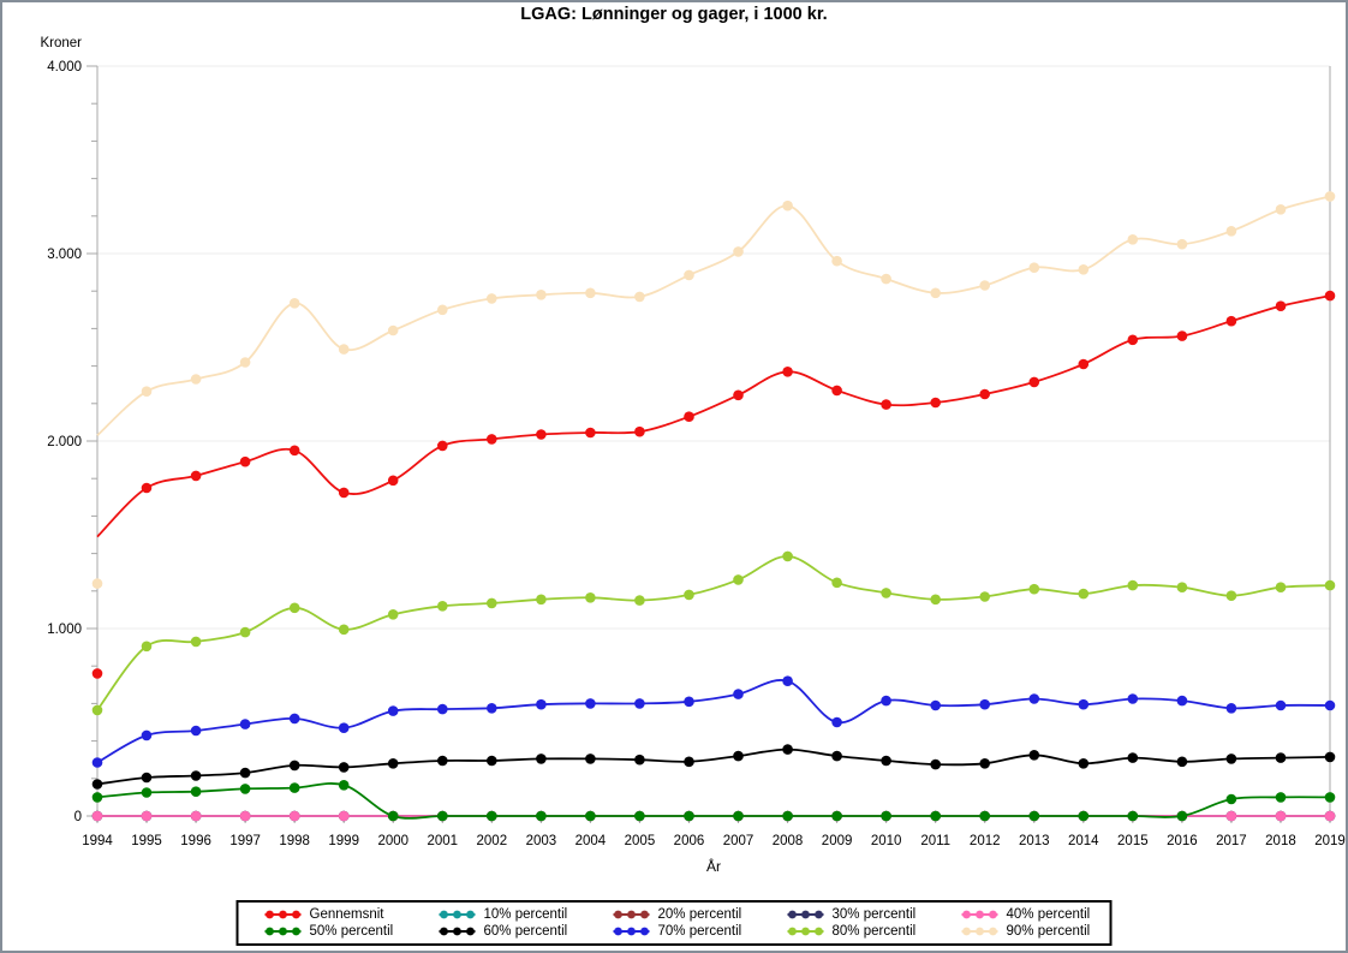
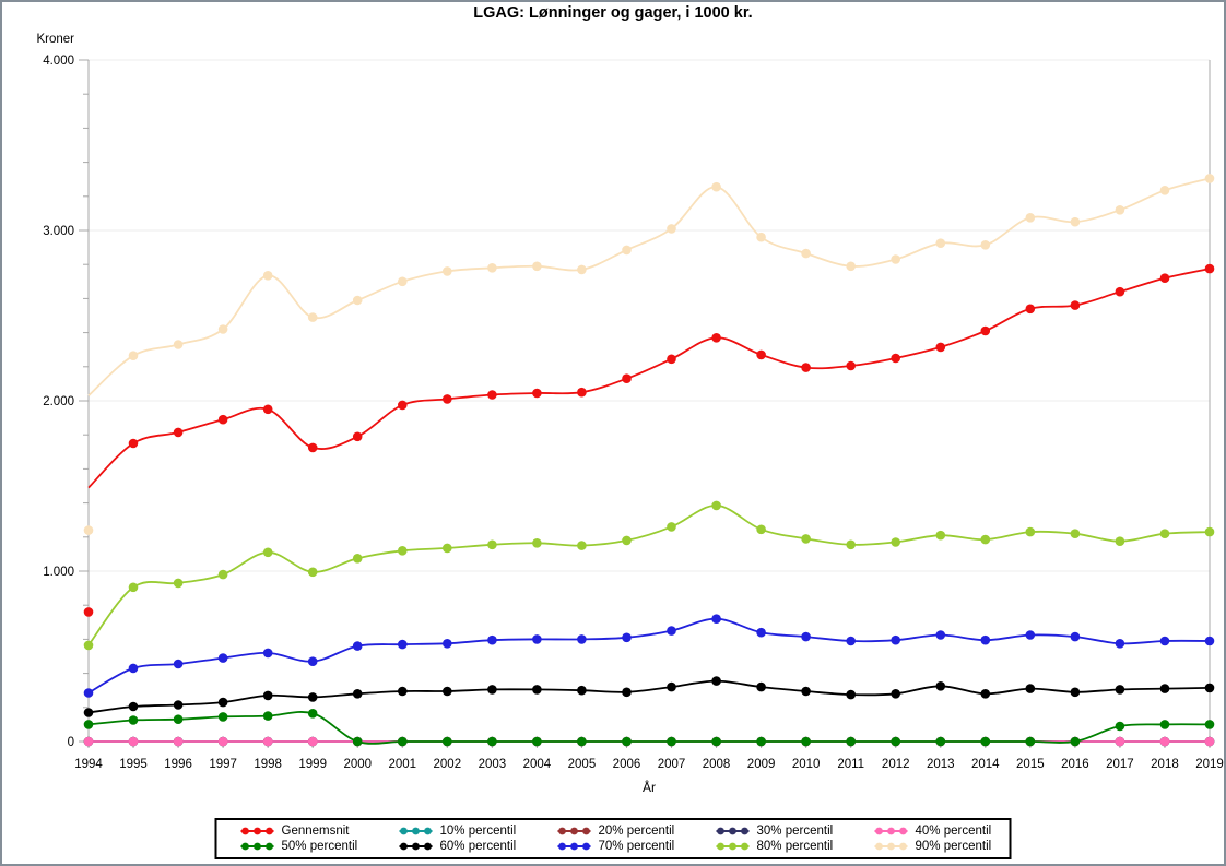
70% percentil/2009: 500 -> 640
